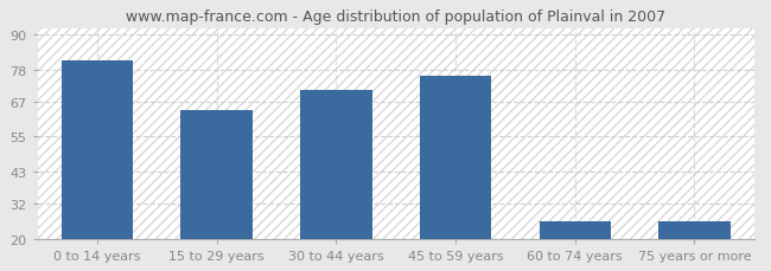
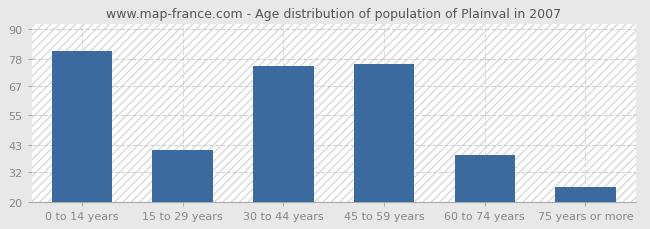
15 to 29 years: 64 -> 41
30 to 44 years: 71 -> 75
60 to 74 years: 26 -> 39
